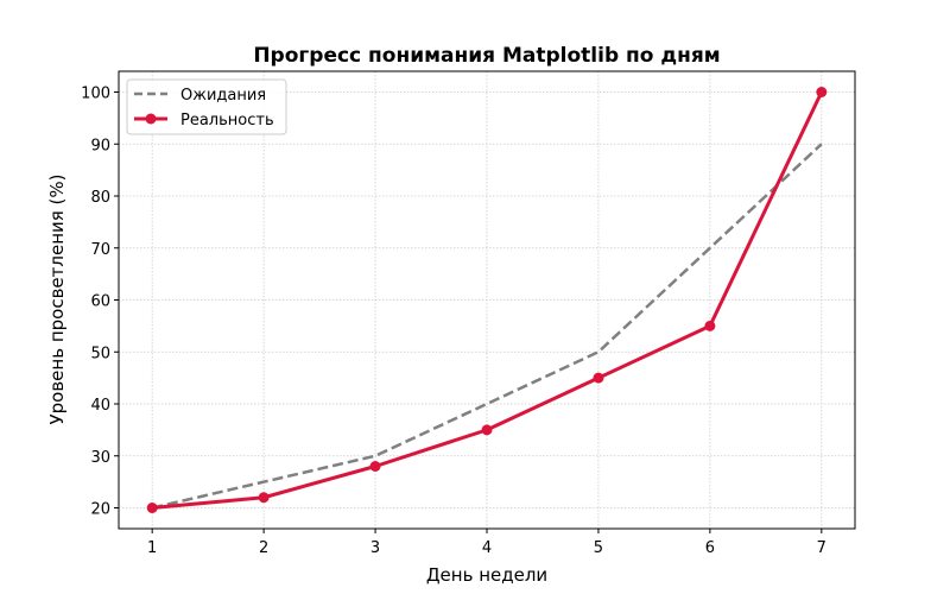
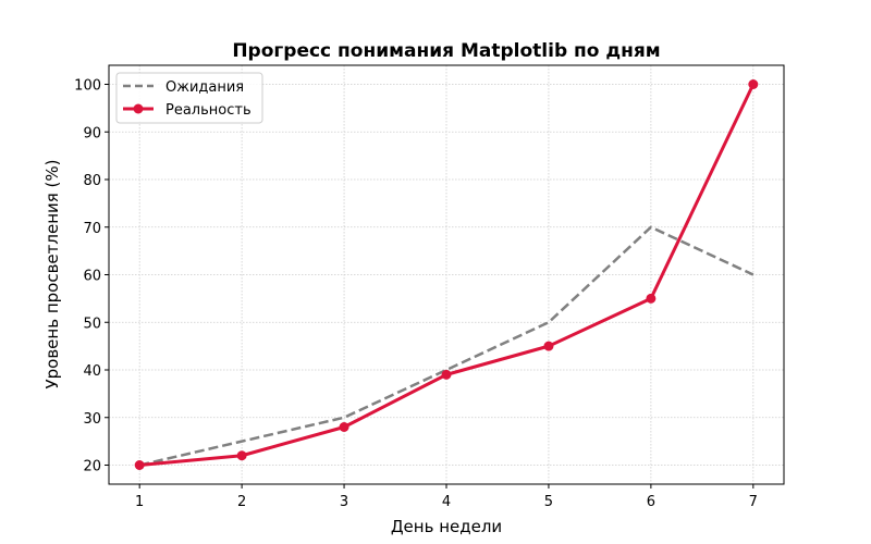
Реальность/4: 35 -> 39
Ожидания/7: 90 -> 60
